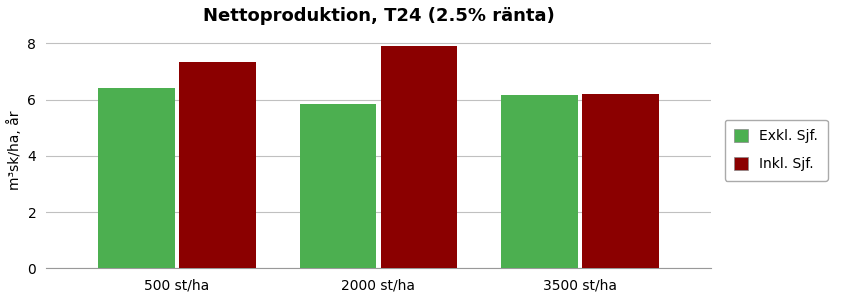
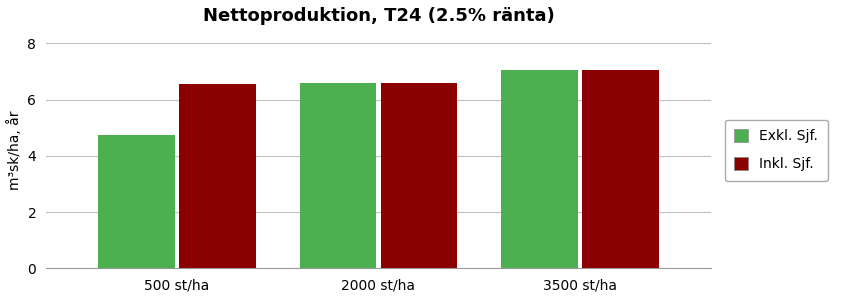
Exkl. Sjf./500 st/ha: 6.40 -> 4.75
Inkl. Sjf./500 st/ha: 7.35 -> 6.55
Exkl. Sjf./2000 st/ha: 5.85 -> 6.60
Inkl. Sjf./2000 st/ha: 7.90 -> 6.60
Exkl. Sjf./3500 st/ha: 6.15 -> 7.05
Inkl. Sjf./3500 st/ha: 6.20 -> 7.05
